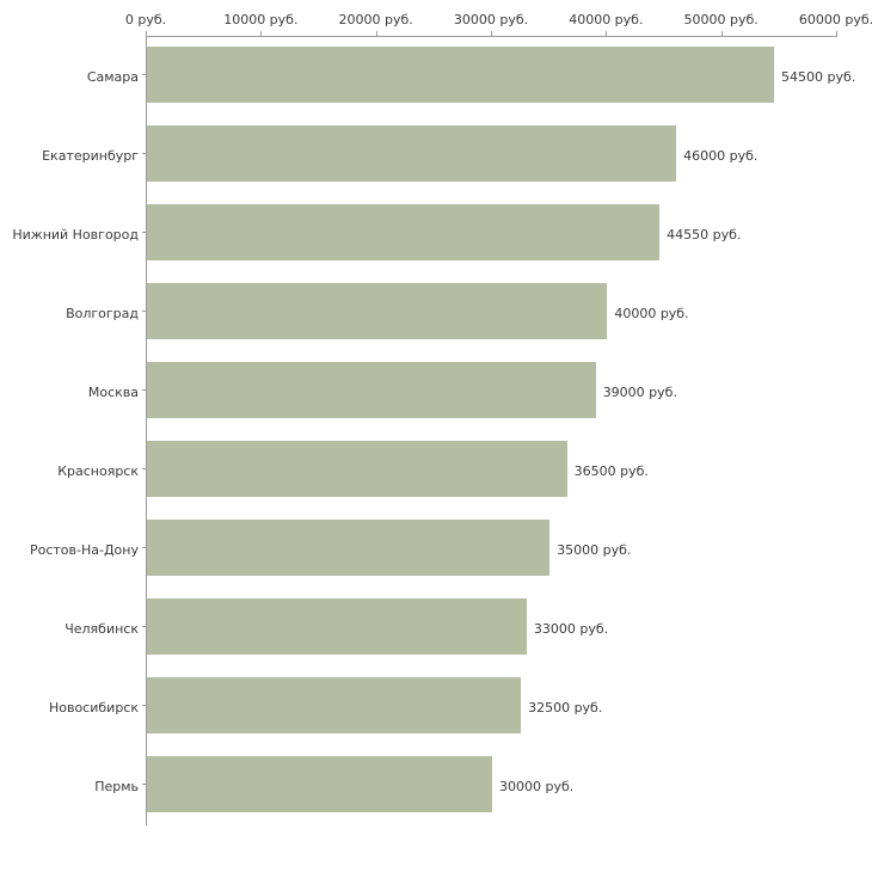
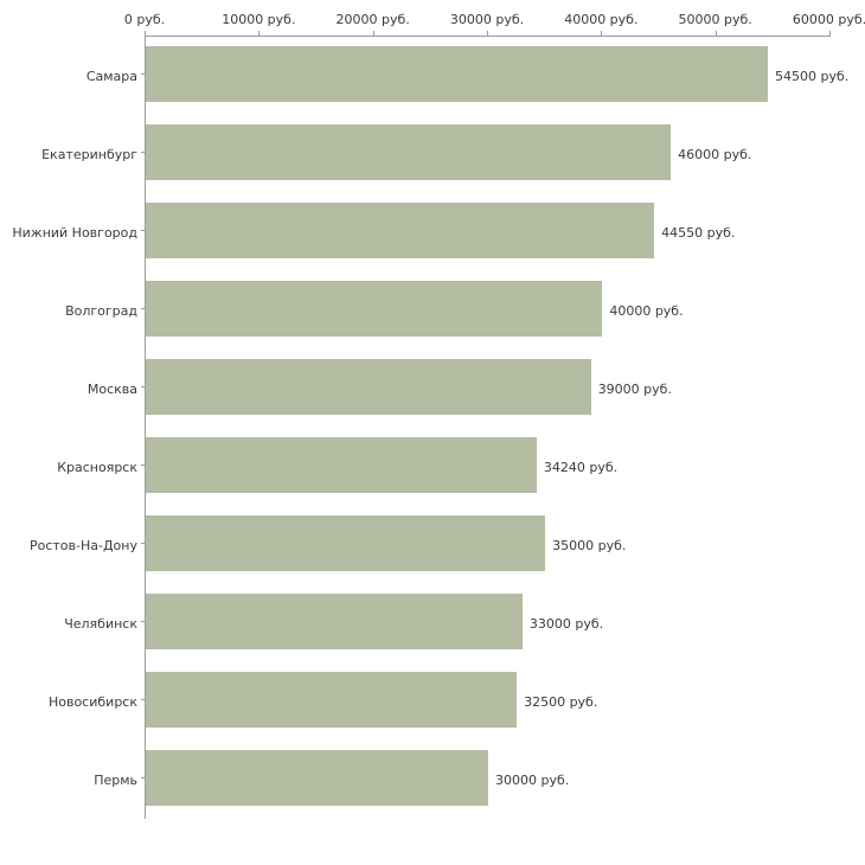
Красноярск: 36500 -> 34240
